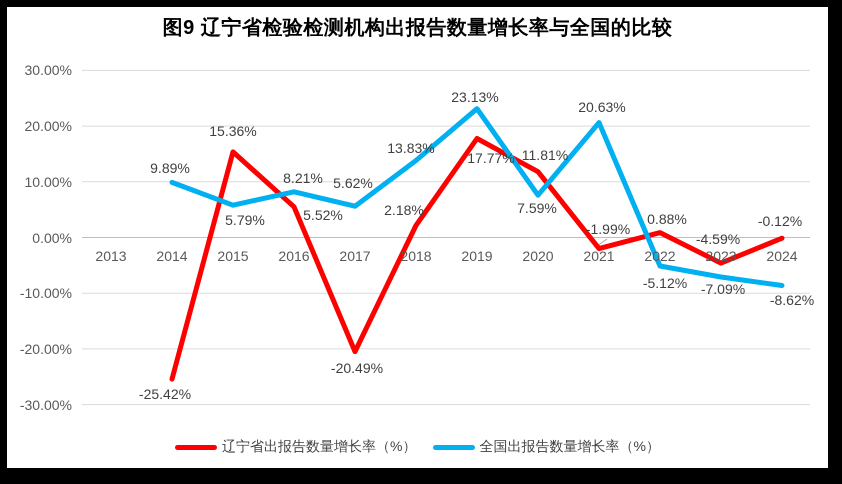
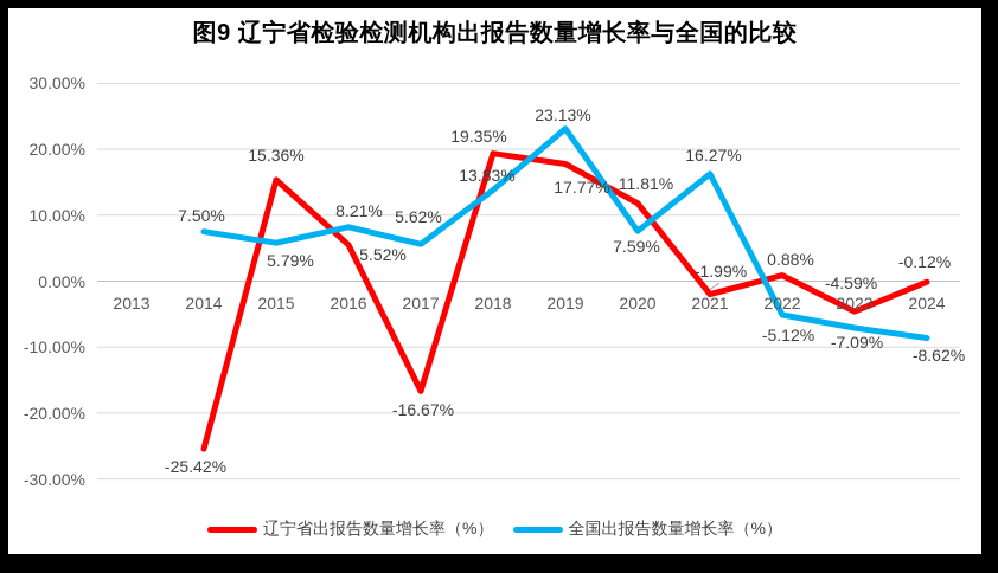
全国出报告数量增长率（%）/2014: 9.89% -> 7.50%
辽宁省出报告数量增长率（%）/2017: -20.49% -> -16.67%
辽宁省出报告数量增长率（%）/2018: 2.18% -> 19.35%
全国出报告数量增长率（%）/2021: 20.63% -> 16.27%
